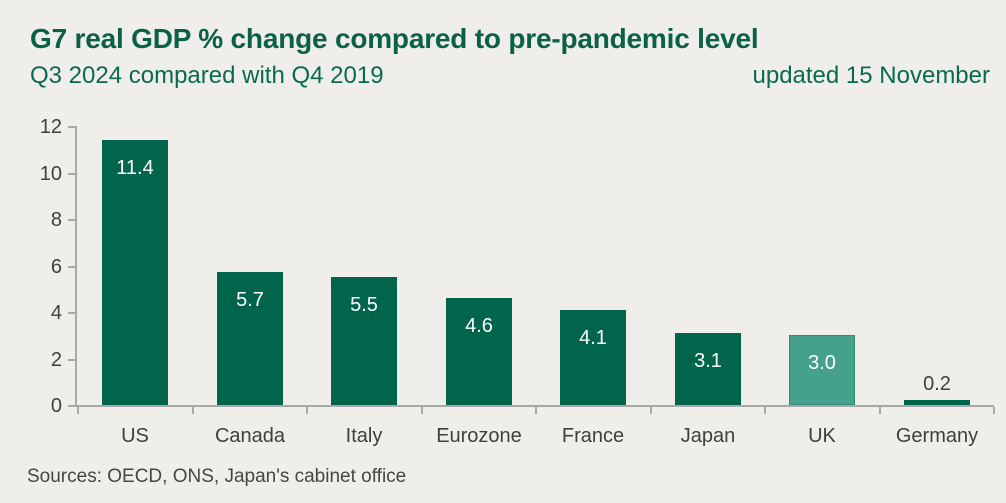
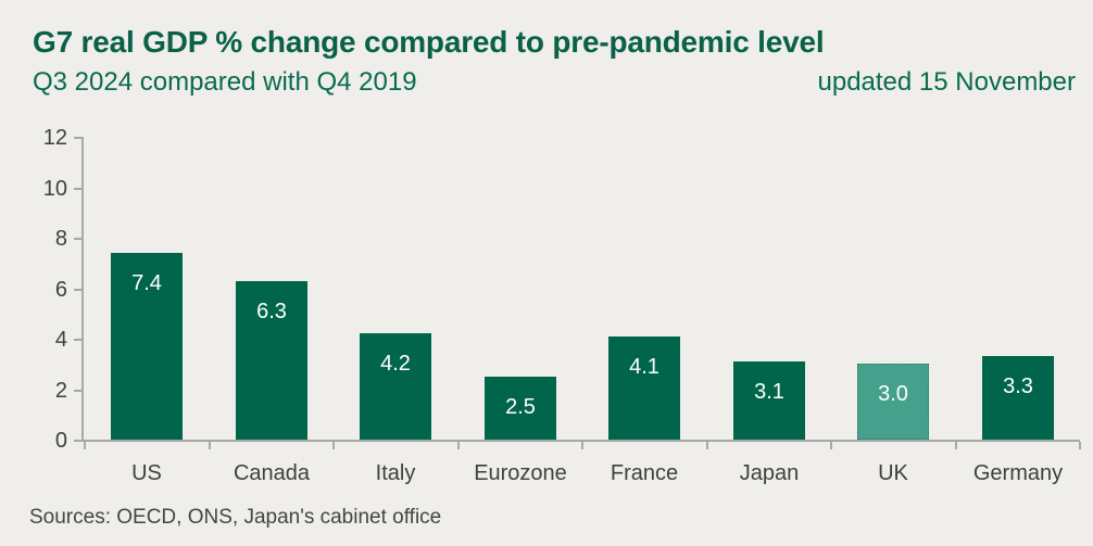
US: 11.4 -> 7.4
Canada: 5.7 -> 6.3
Italy: 5.5 -> 4.2
Eurozone: 4.6 -> 2.5
Germany: 0.2 -> 3.3
